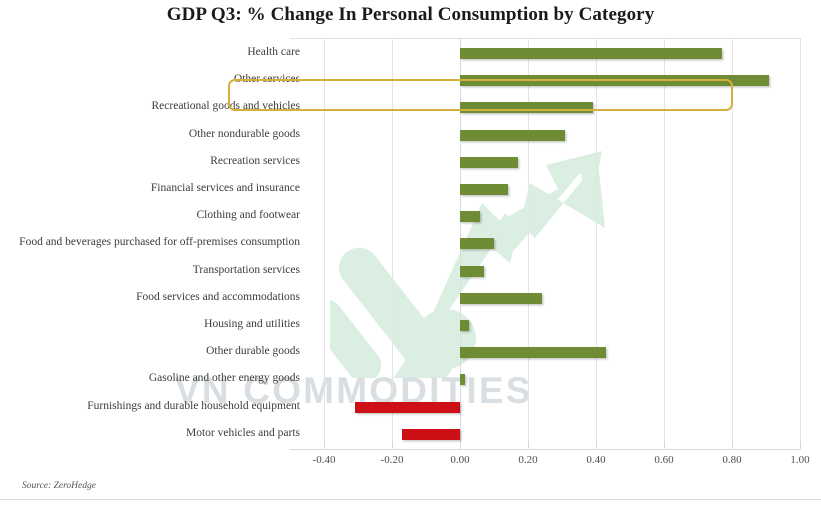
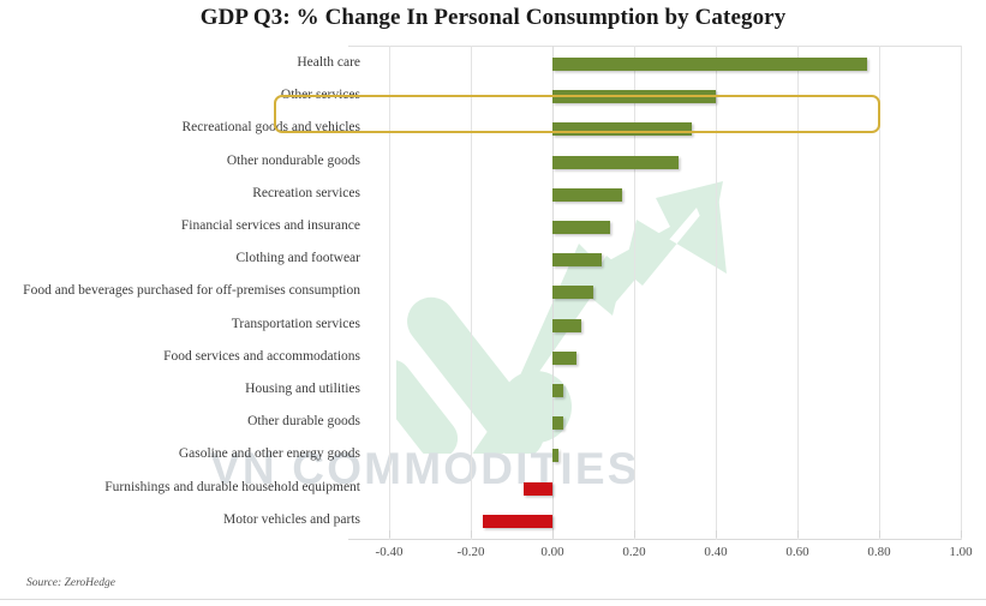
Other services: 0.91 -> 0.40
Recreational goods and vehicles: 0.39 -> 0.34
Clothing and footwear: 0.06 -> 0.12
Food services and accommodations: 0.24 -> 0.06
Other durable goods: 0.43 -> 0.03
Furnishings and durable household equipment: -0.31 -> -0.07
